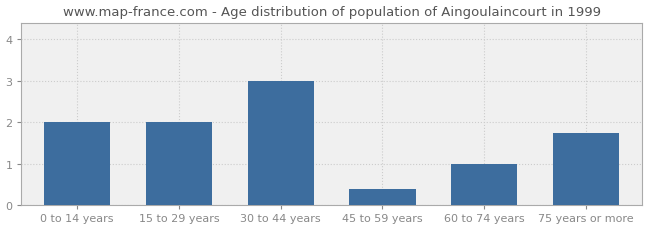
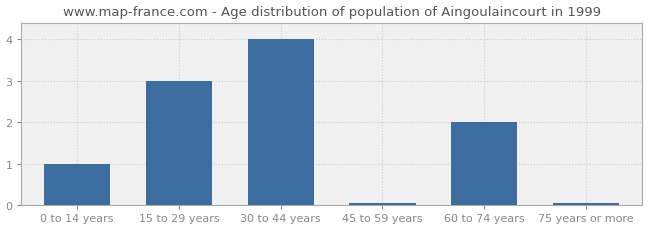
0 to 14 years: 2.00 -> 1.00
15 to 29 years: 2.00 -> 3.00
30 to 44 years: 3.00 -> 4.00
45 to 59 years: 0.40 -> 0.05
60 to 74 years: 1.00 -> 2.00
75 years or more: 1.75 -> 0.05
